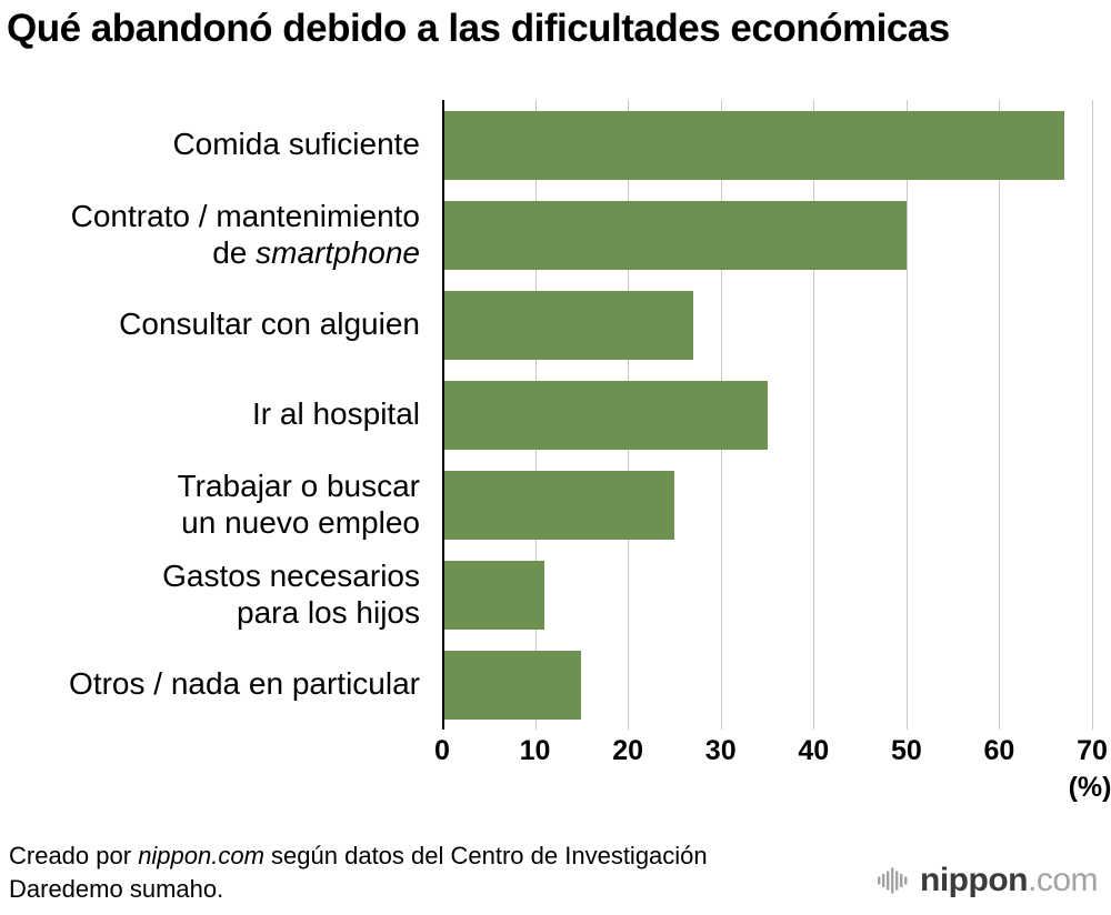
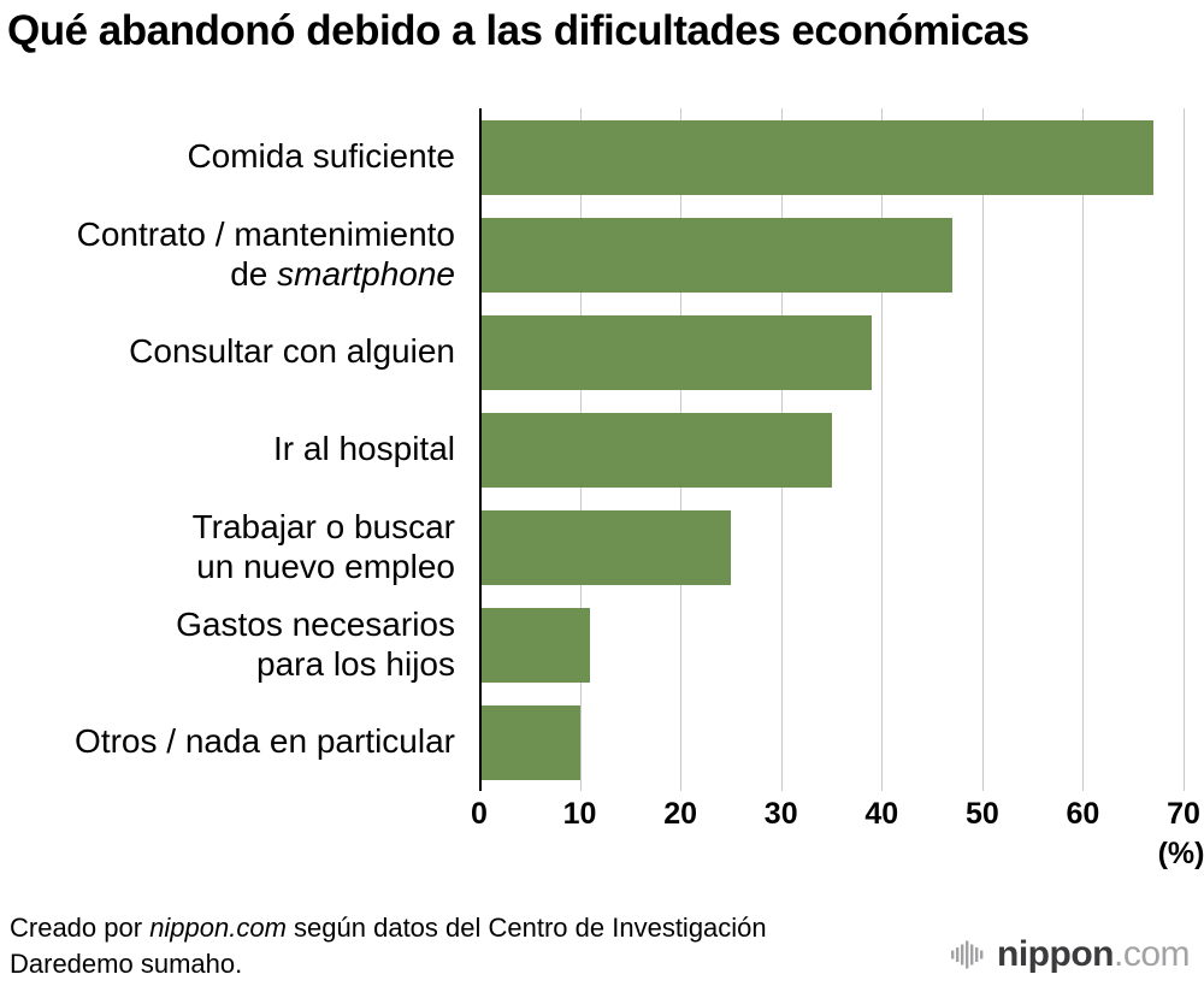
Contrato / mantenimiento de smartphone: 50 -> 47
Consultar con alguien: 27 -> 39
Otros / nada en particular: 15 -> 10
